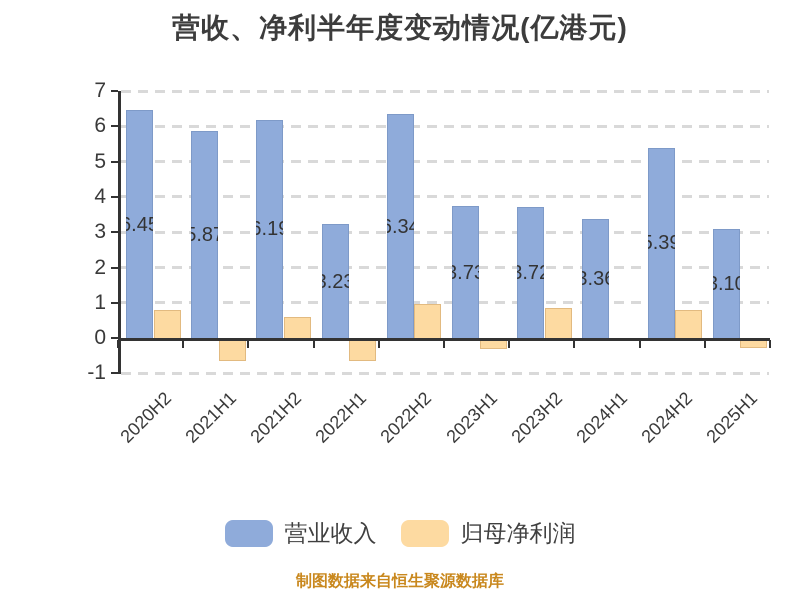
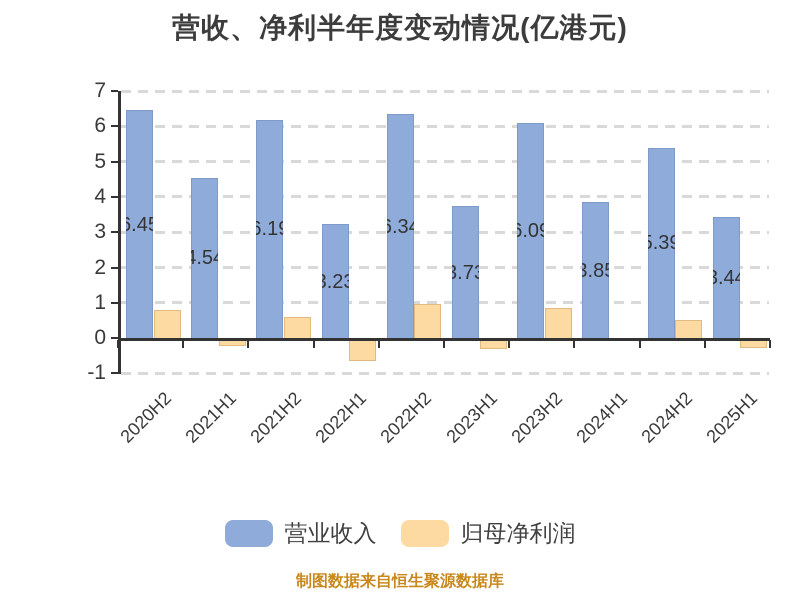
营业收入/2021H1: 5.87 -> 4.54
归母净利润/2021H1: -0.6 -> -0.2
营业收入/2023H2: 3.72 -> 6.09
营业收入/2024H1: 3.36 -> 3.85
归母净利润/2024H2: 0.8 -> 0.5
营业收入/2025H1: 3.10 -> 3.44
